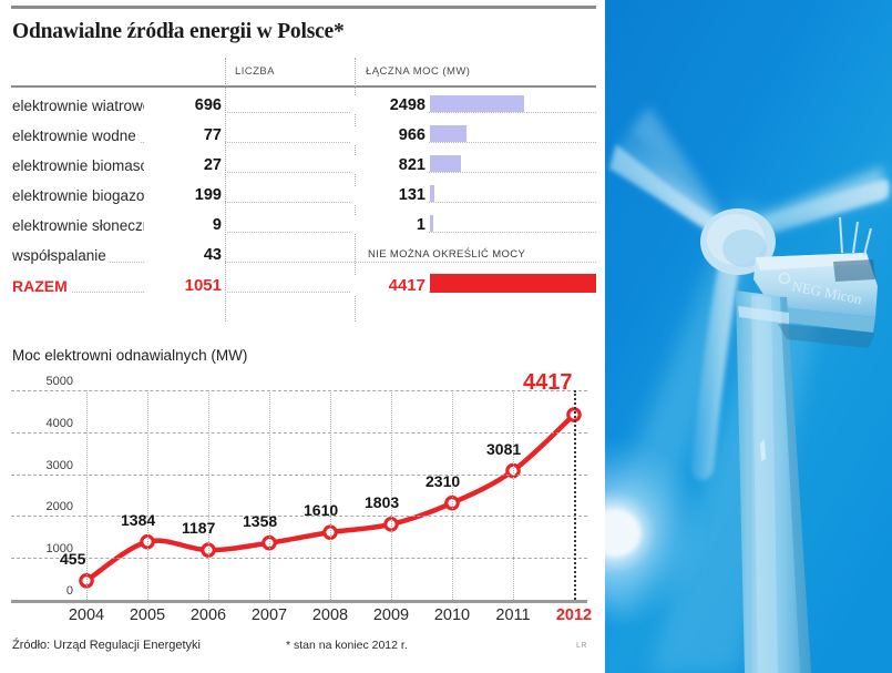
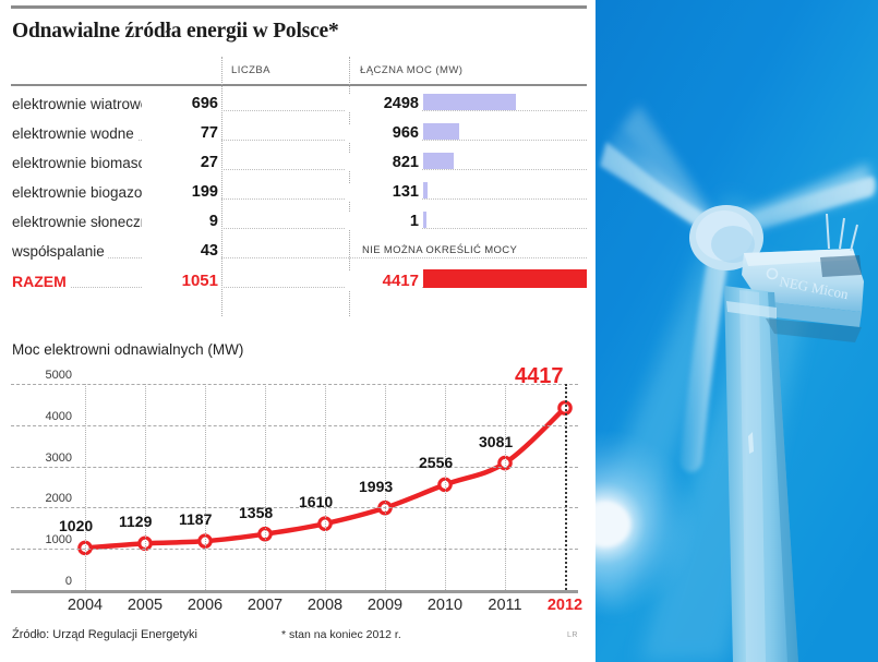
2004: 455 -> 1020
2005: 1384 -> 1129
2009: 1803 -> 1993
2010: 2310 -> 2556
